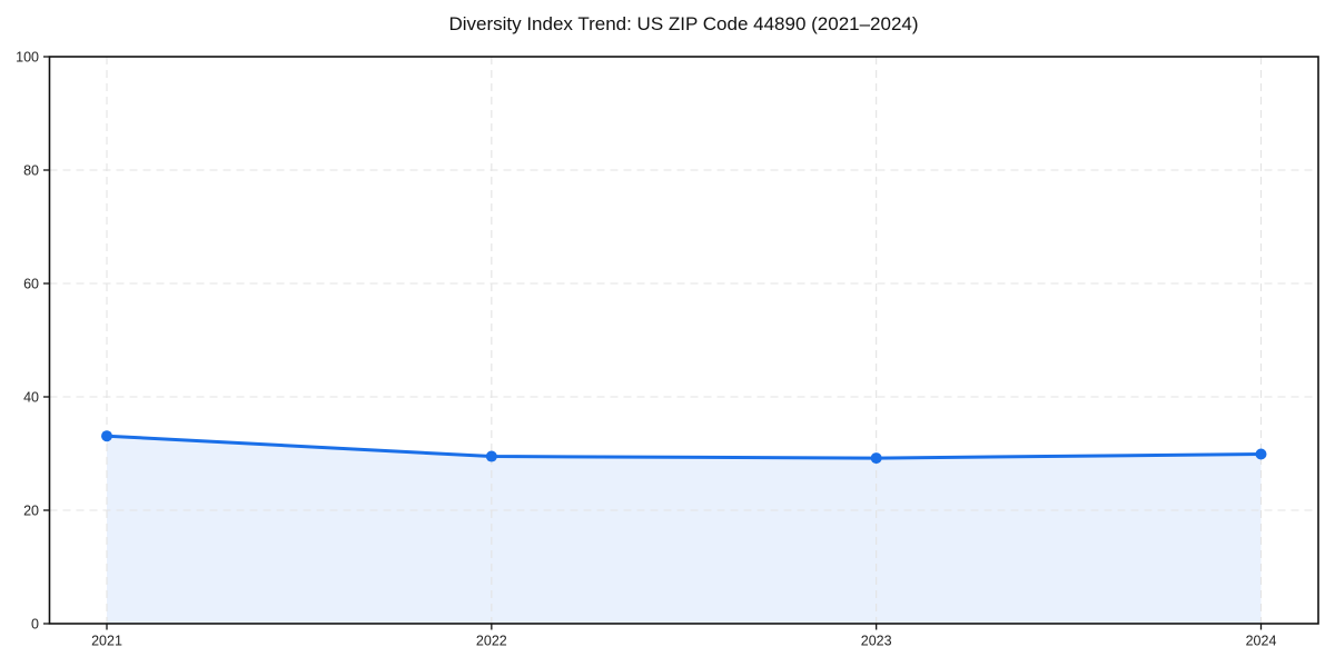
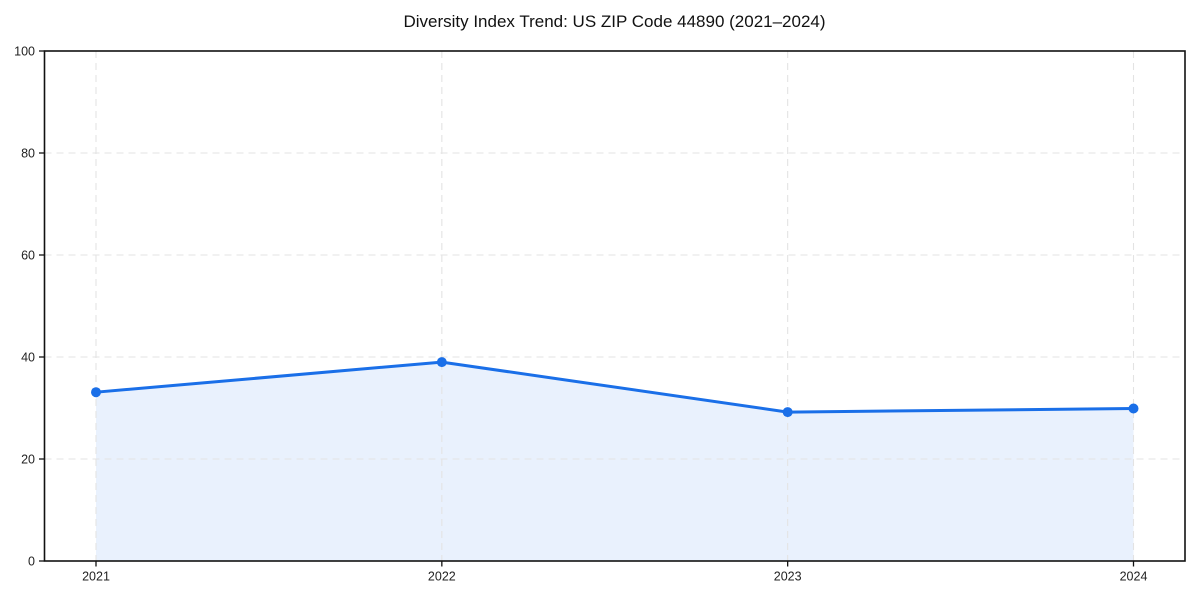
2022: 30 -> 39
